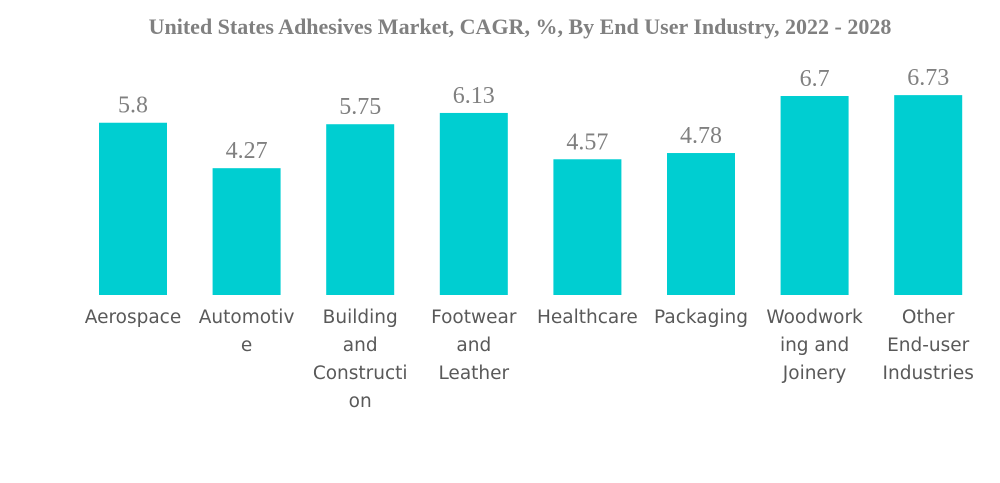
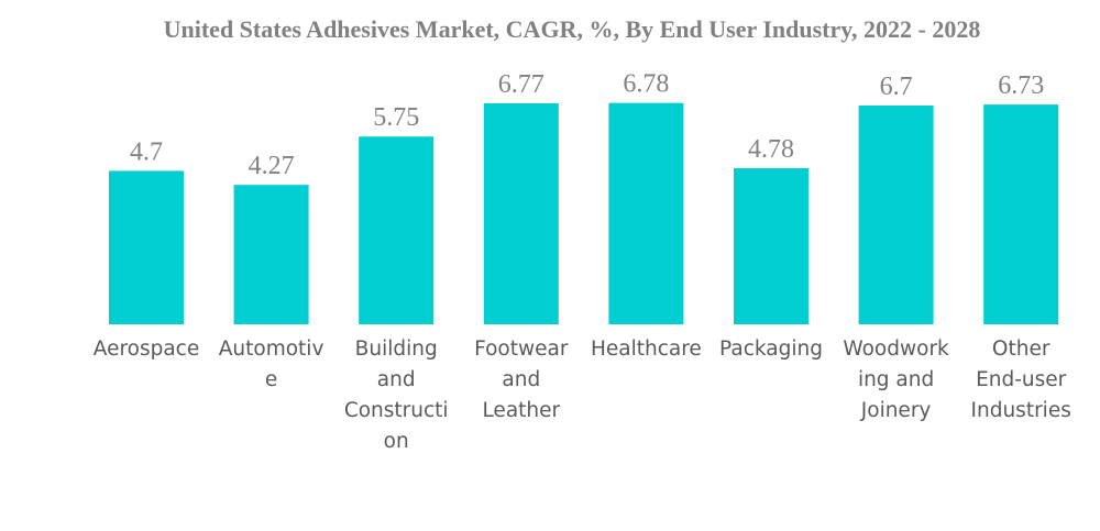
Aerospace: 5.8 -> 4.7
Footwear and Leather: 6.13 -> 6.77
Healthcare: 4.57 -> 6.78
